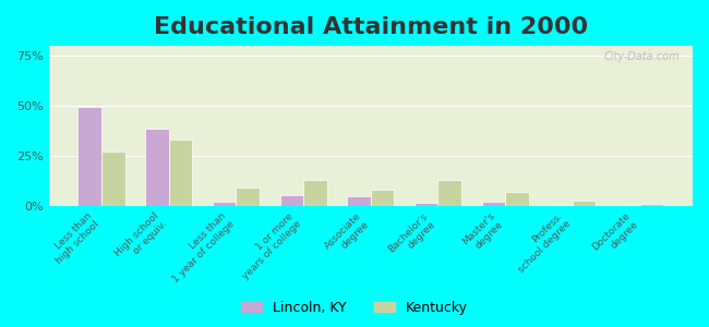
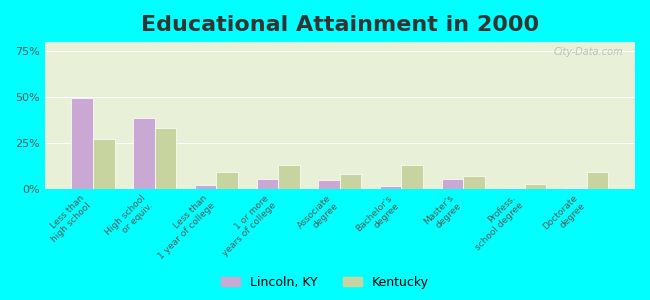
Lincoln, KY/Master's degree: 2% -> 5%
Kentucky/Doctorate degree: 1% -> 9%
